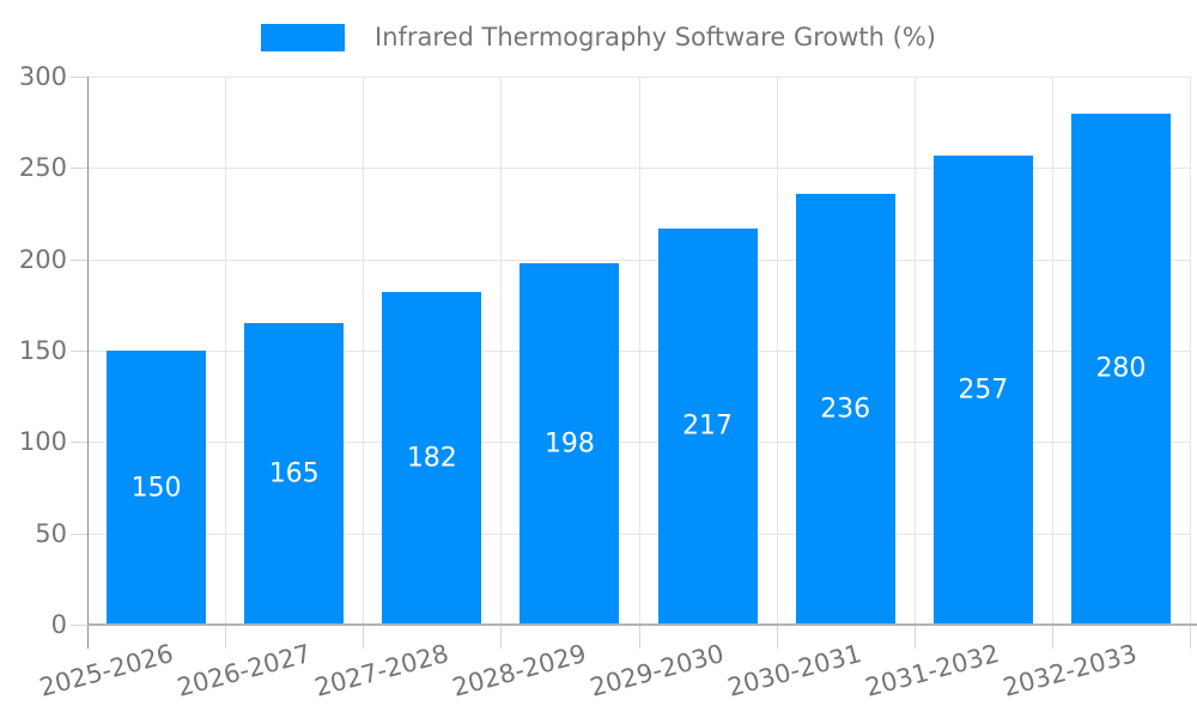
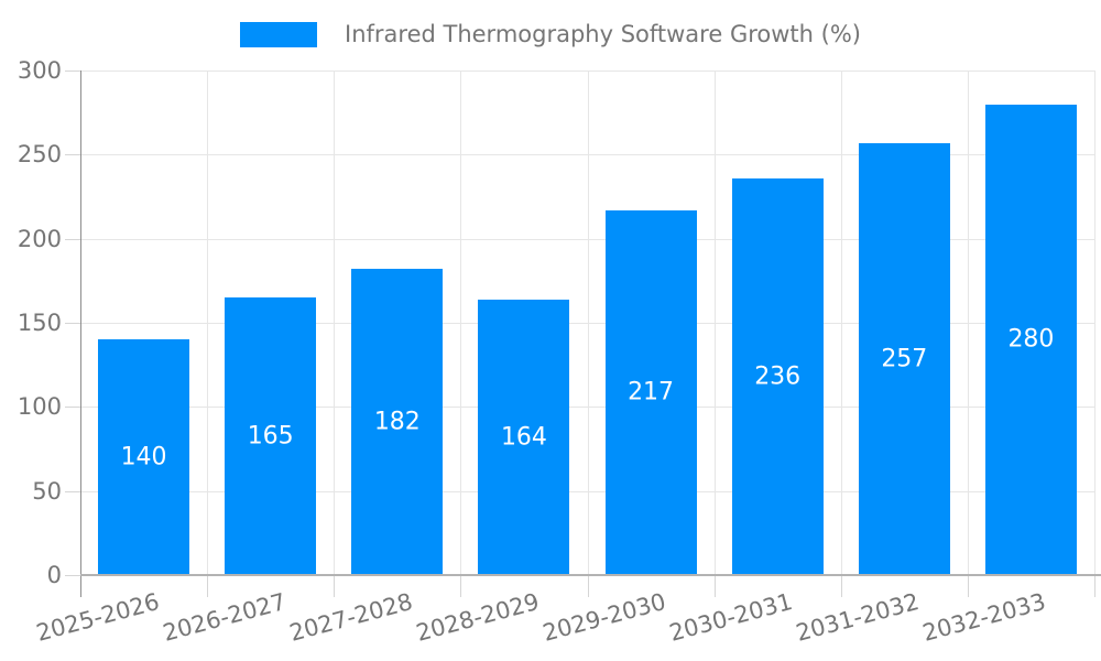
2025-2026: 150 -> 140
2028-2029: 198 -> 164
